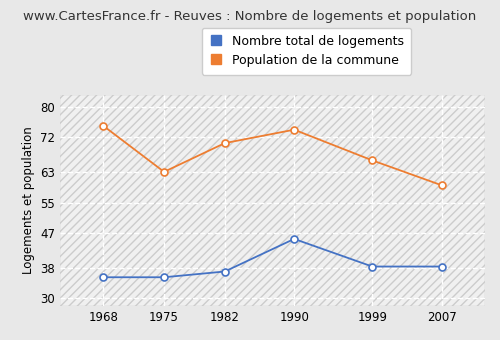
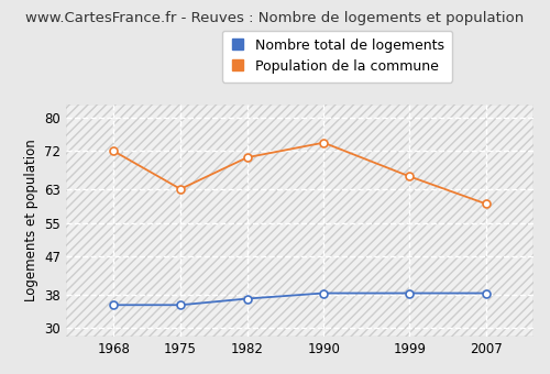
Population de la commune/1968: 75.0 -> 72.0
Nombre total de logements/1990: 45.5 -> 38.3
